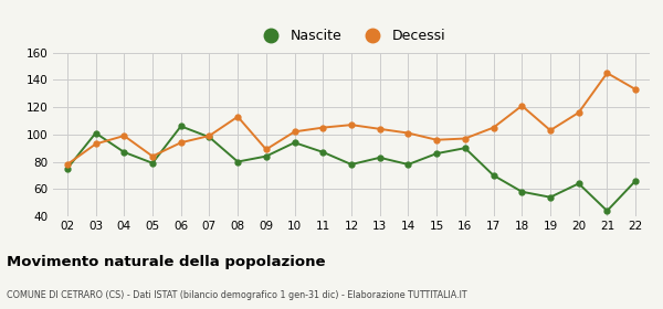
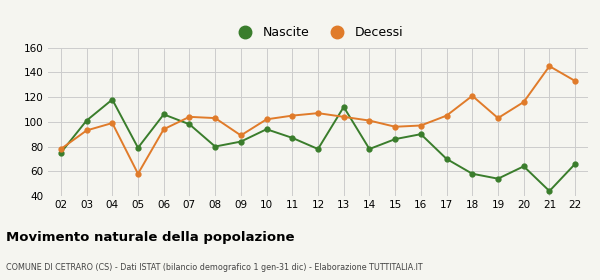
Nascite/04: 87 -> 118
Decessi/05: 84 -> 58
Decessi/07: 99 -> 104
Decessi/08: 113 -> 103
Nascite/13: 83 -> 112
